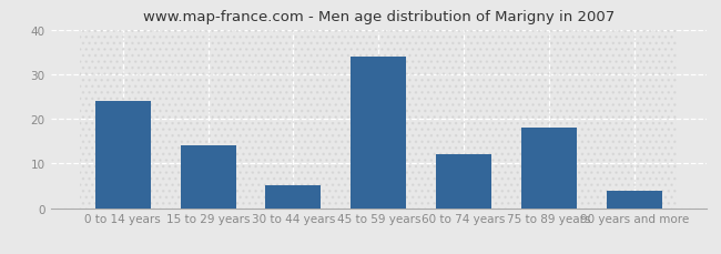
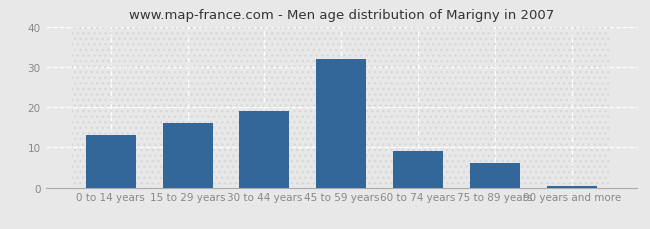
0 to 14 years: 24.0 -> 13.0
15 to 29 years: 14.0 -> 16.0
30 to 44 years: 5.0 -> 19.0
45 to 59 years: 34.0 -> 32.0
60 to 74 years: 12.0 -> 9.0
75 to 89 years: 18.0 -> 6.0
90 years and more: 4.0 -> 0.5
